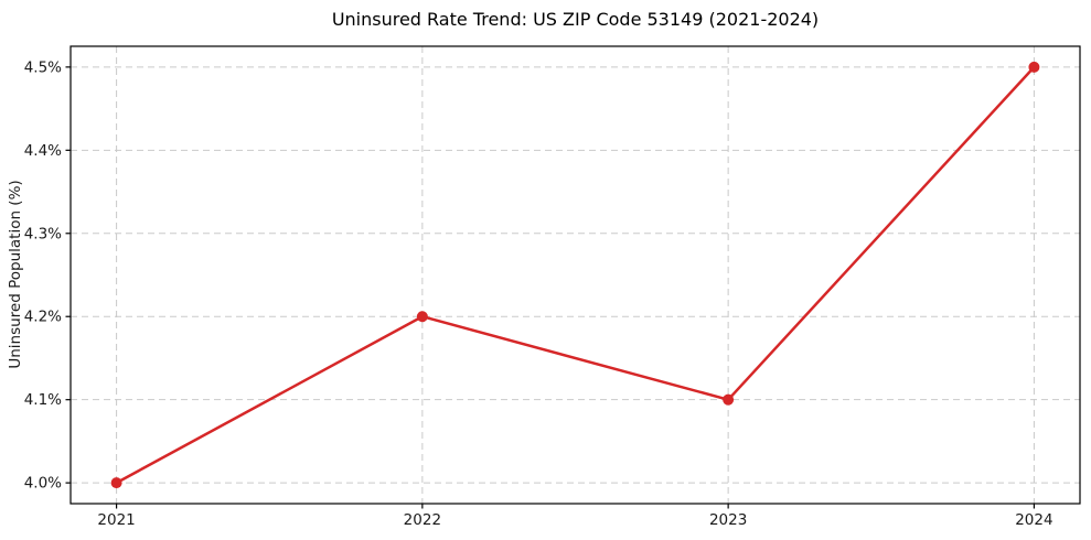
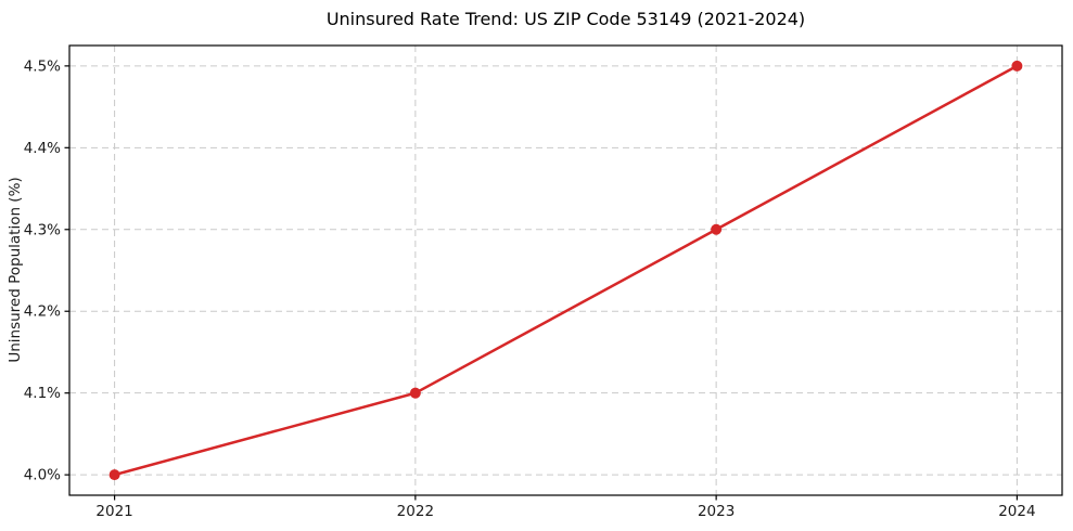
2022: 4.2% -> 4.1%
2023: 4.1% -> 4.3%
